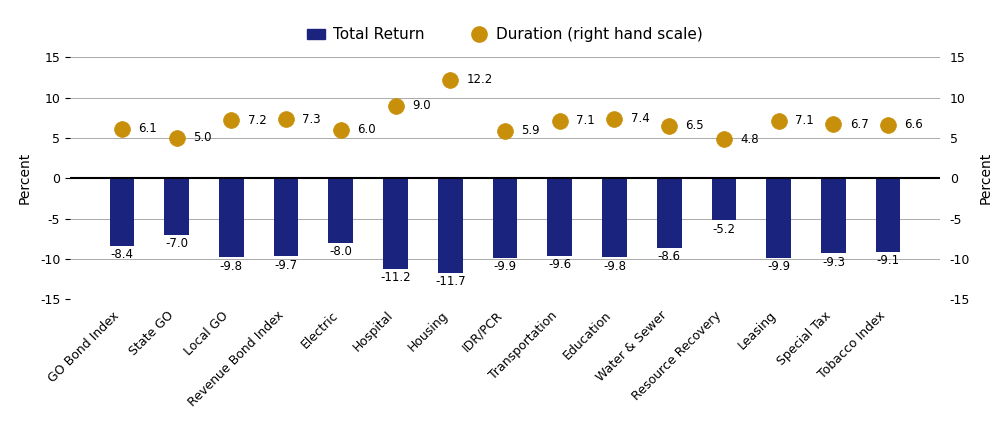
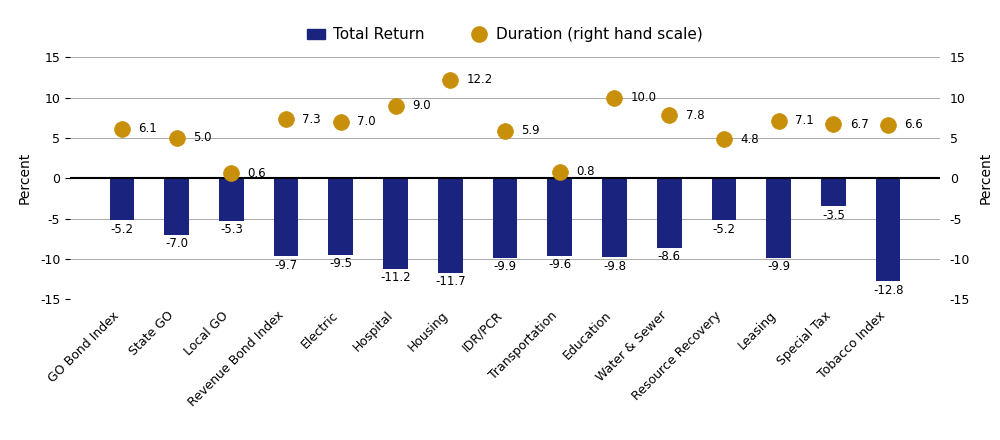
Total Return/GO Bond Index: -8.4 -> -5.2
Total Return/Local GO: -9.8 -> -5.3
Duration (right hand scale)/Local GO: 7.2 -> 0.6
Total Return/Electric: -8.0 -> -9.5
Duration (right hand scale)/Electric: 6.0 -> 7.0
Duration (right hand scale)/Transportation: 7.1 -> 0.8
Duration (right hand scale)/Education: 7.4 -> 10.0
Duration (right hand scale)/Water & Sewer: 6.5 -> 7.8
Total Return/Special Tax: -9.3 -> -3.5
Total Return/Tobacco Index: -9.1 -> -12.8
